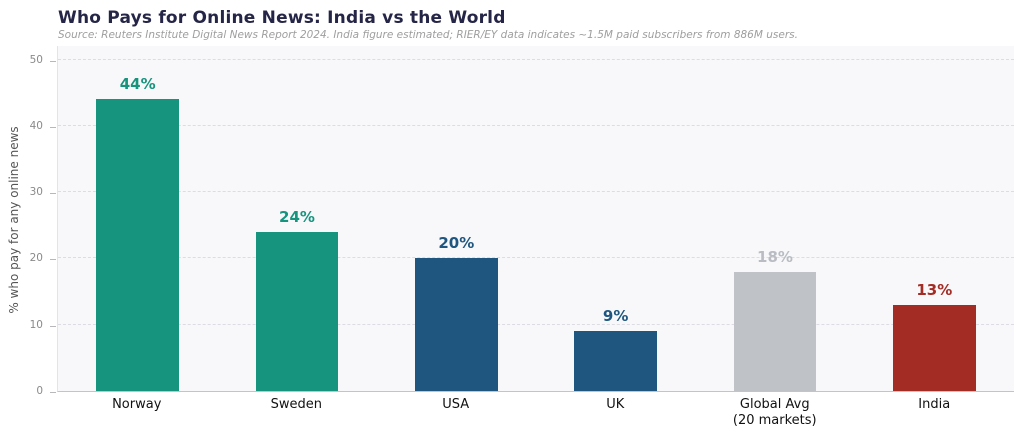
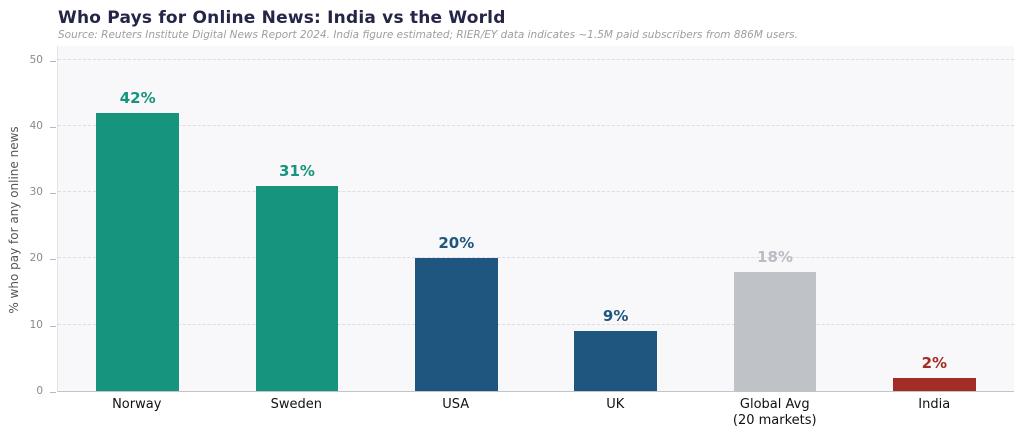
Norway: 44% -> 42%
Sweden: 24% -> 31%
India: 13% -> 2%
